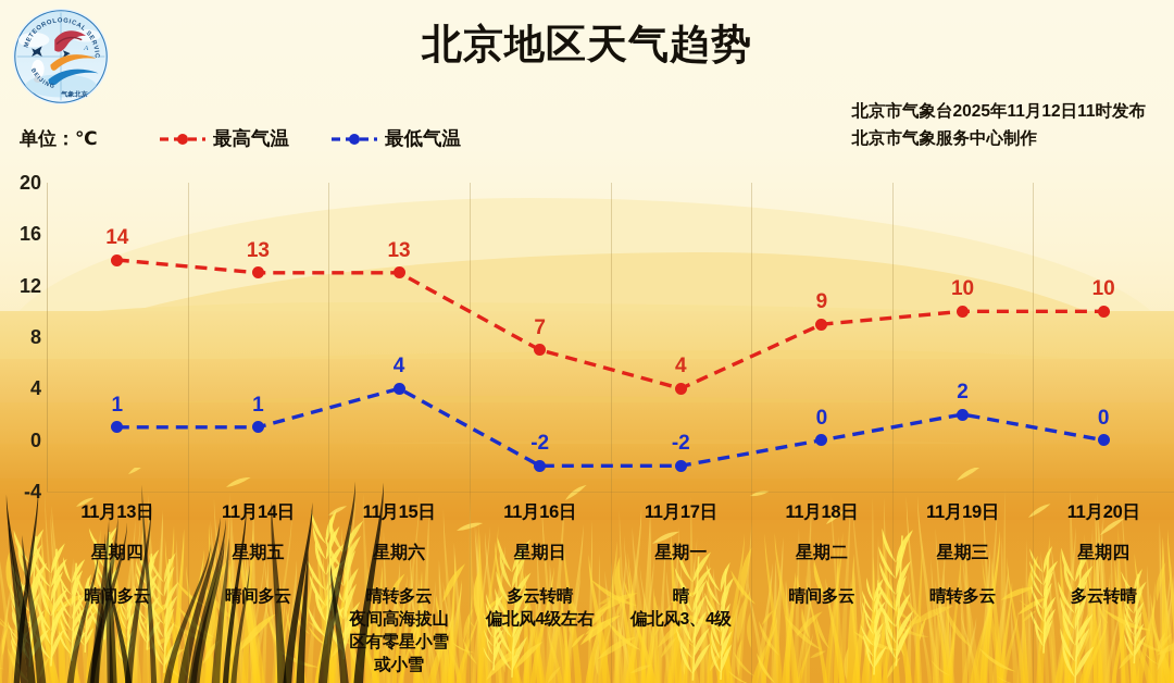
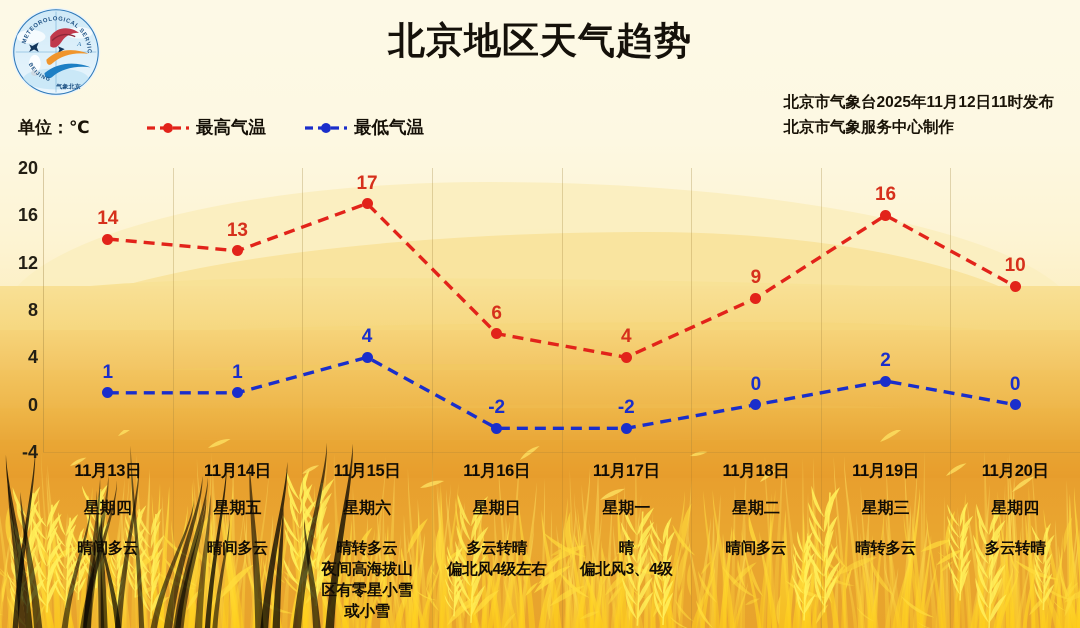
最高气温/11月15日: 13 -> 17
最高气温/11月16日: 7 -> 6
最高气温/11月19日: 10 -> 16
